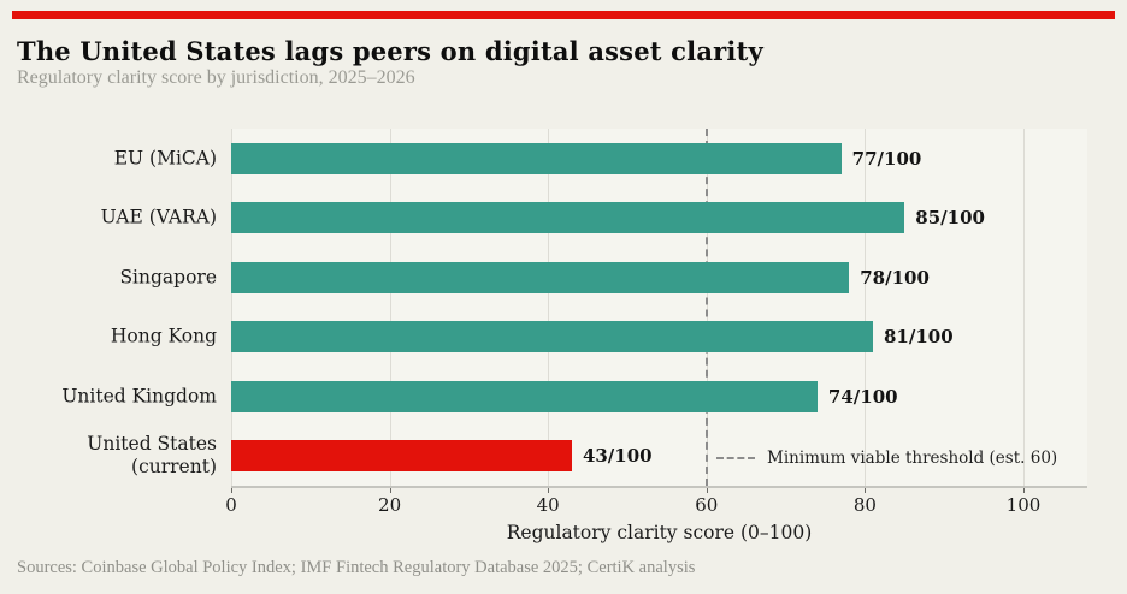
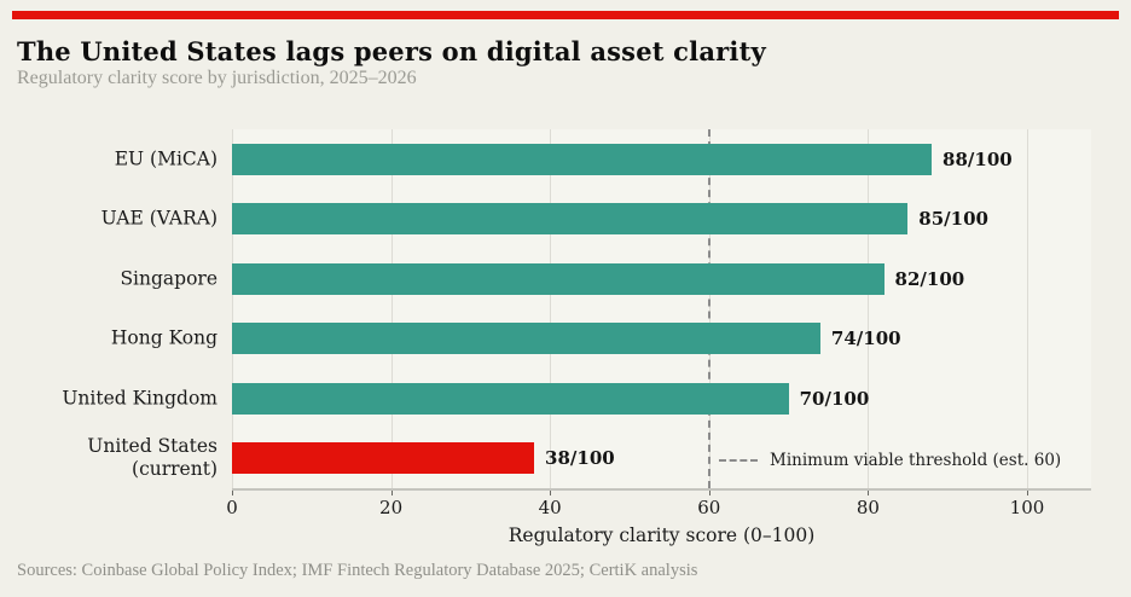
EU (MiCA): 77 -> 88
Singapore: 78 -> 82
Hong Kong: 81 -> 74
United Kingdom: 74 -> 70
United States (current): 43 -> 38
